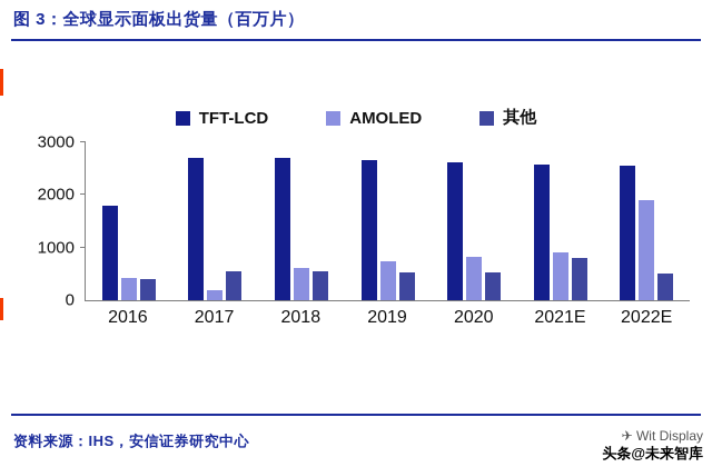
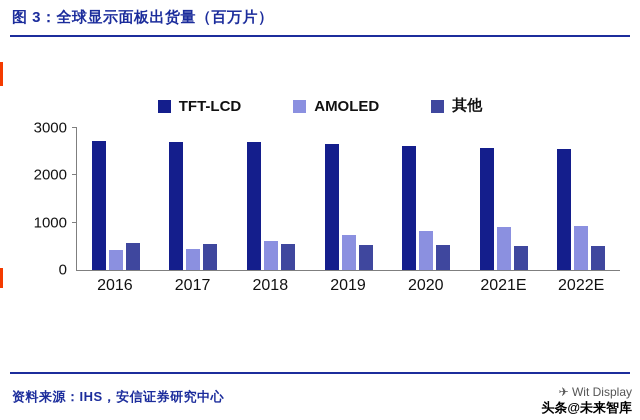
TFT-LCD/2016: 1800 -> 2700
其他/2016: 400 -> 600
AMOLED/2017: 200 -> 400
其他/2021E: 800 -> 500
AMOLED/2022E: 1900 -> 900
